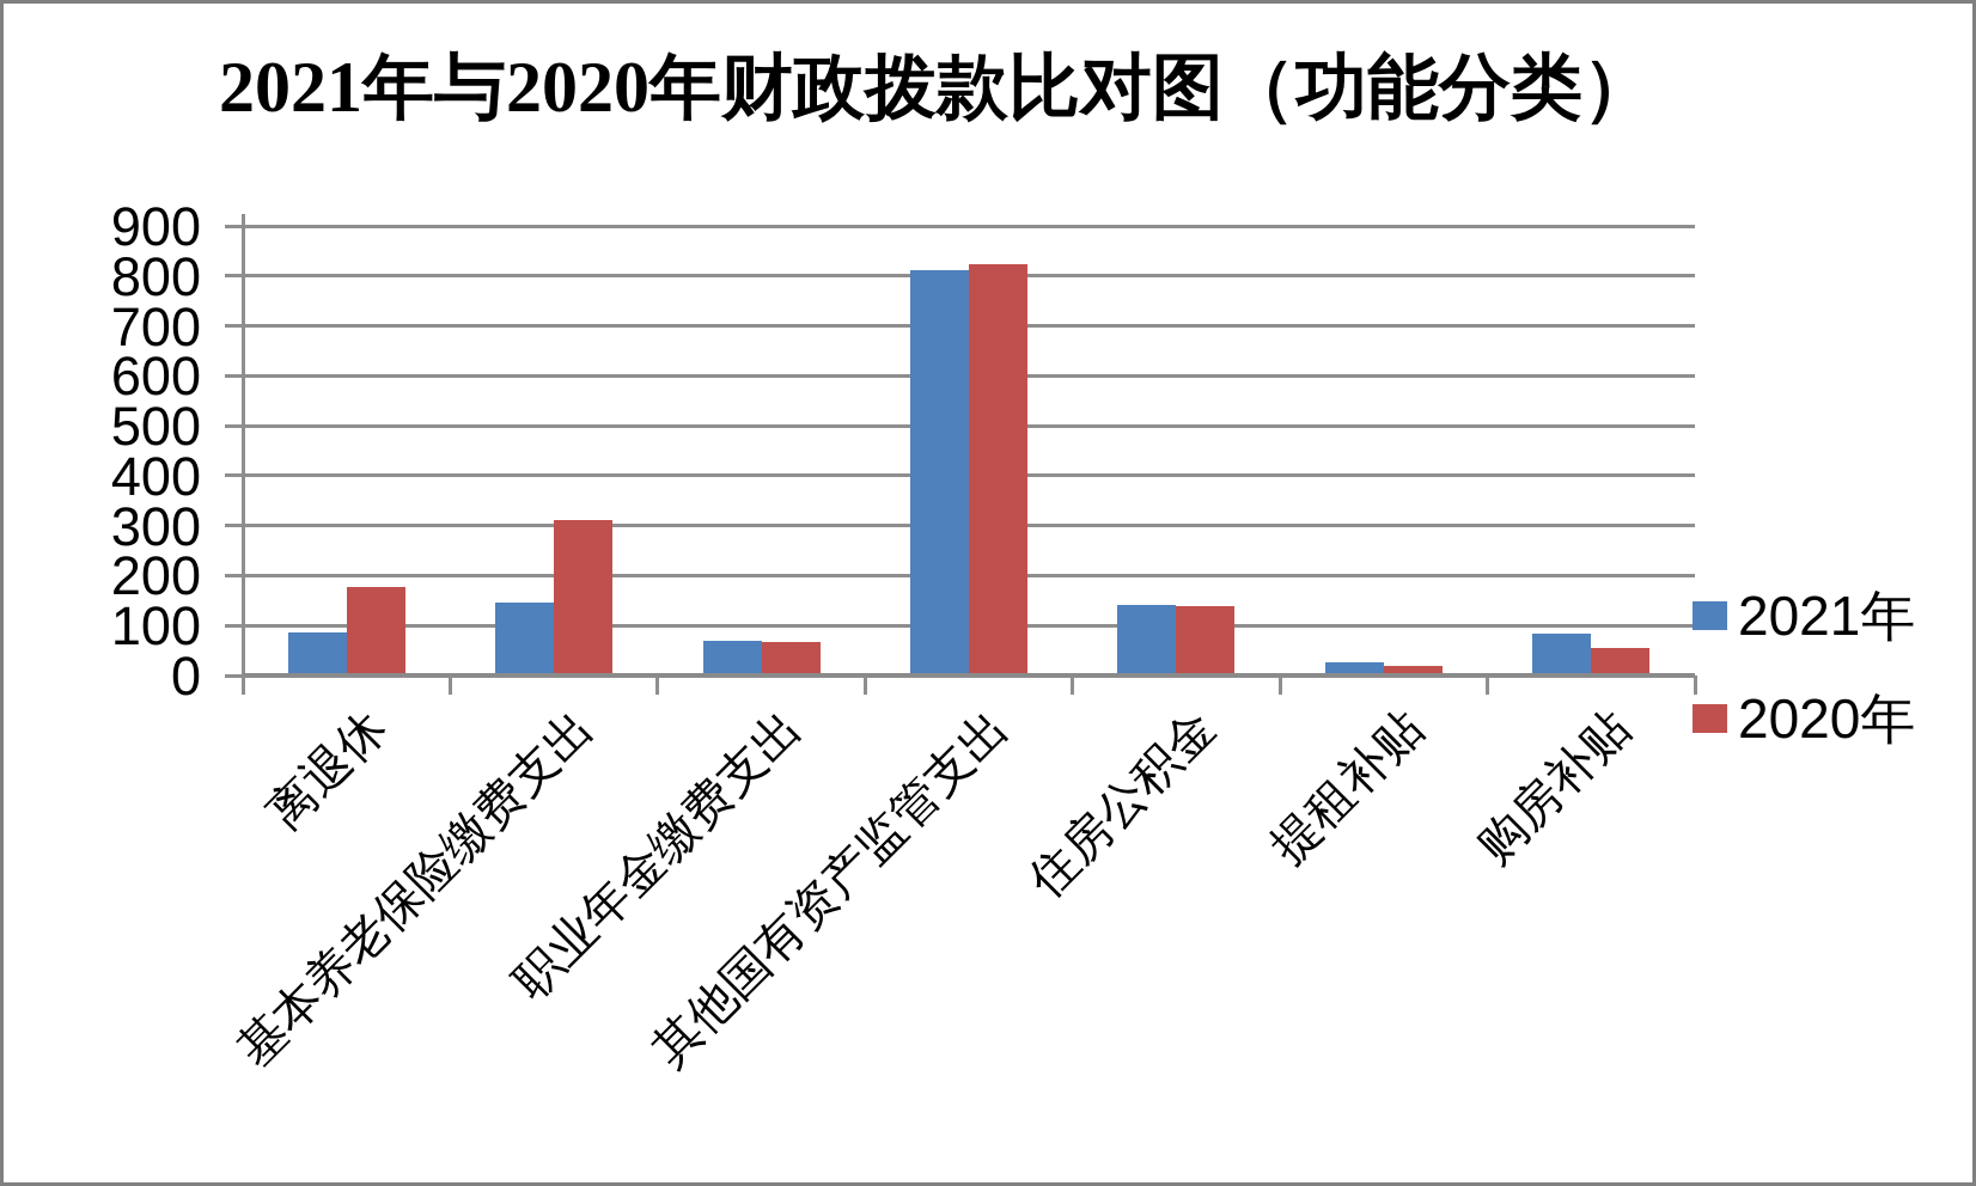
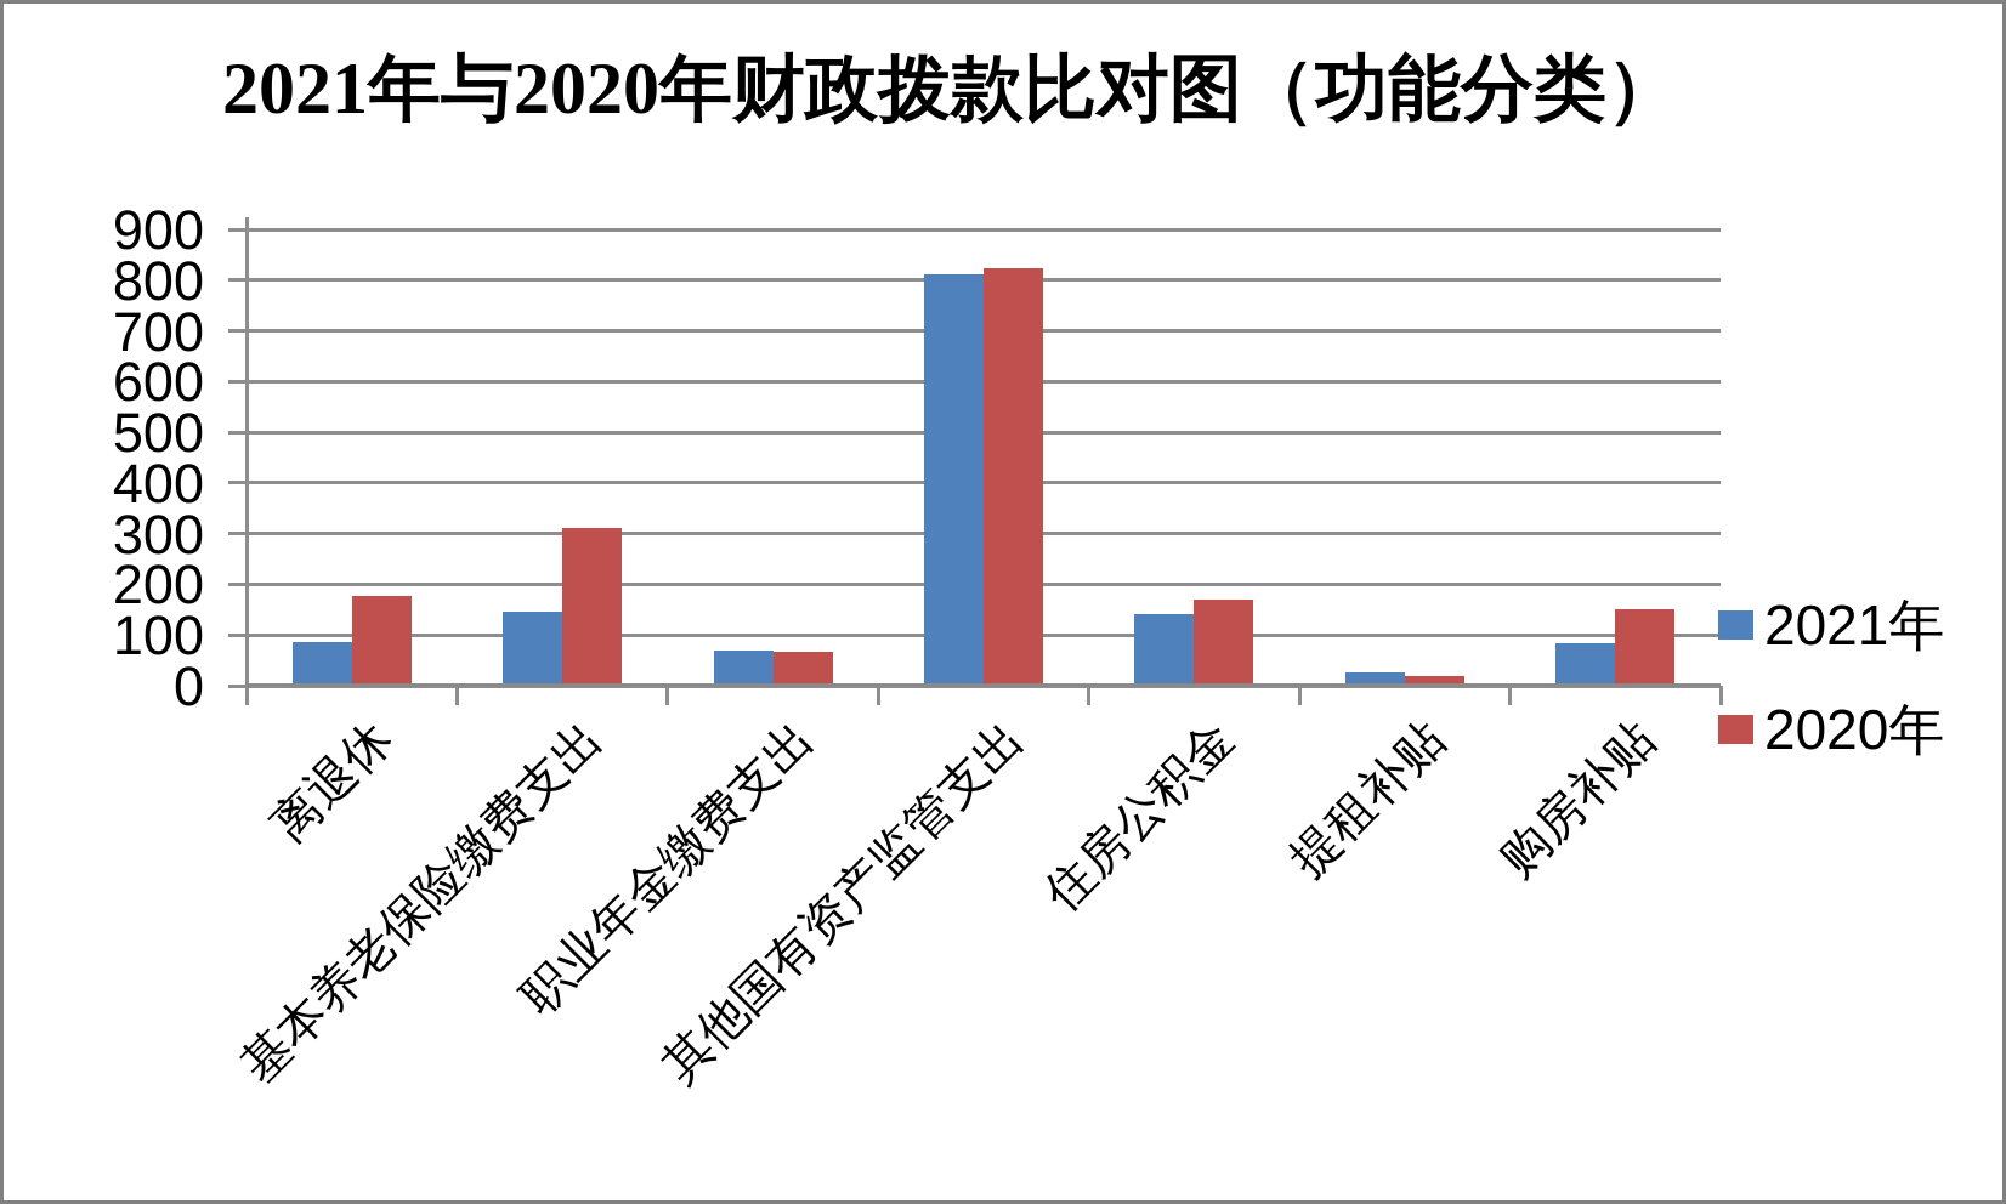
2020年/住房公积金: 140 -> 170
2020年/购房补贴: 60 -> 150
